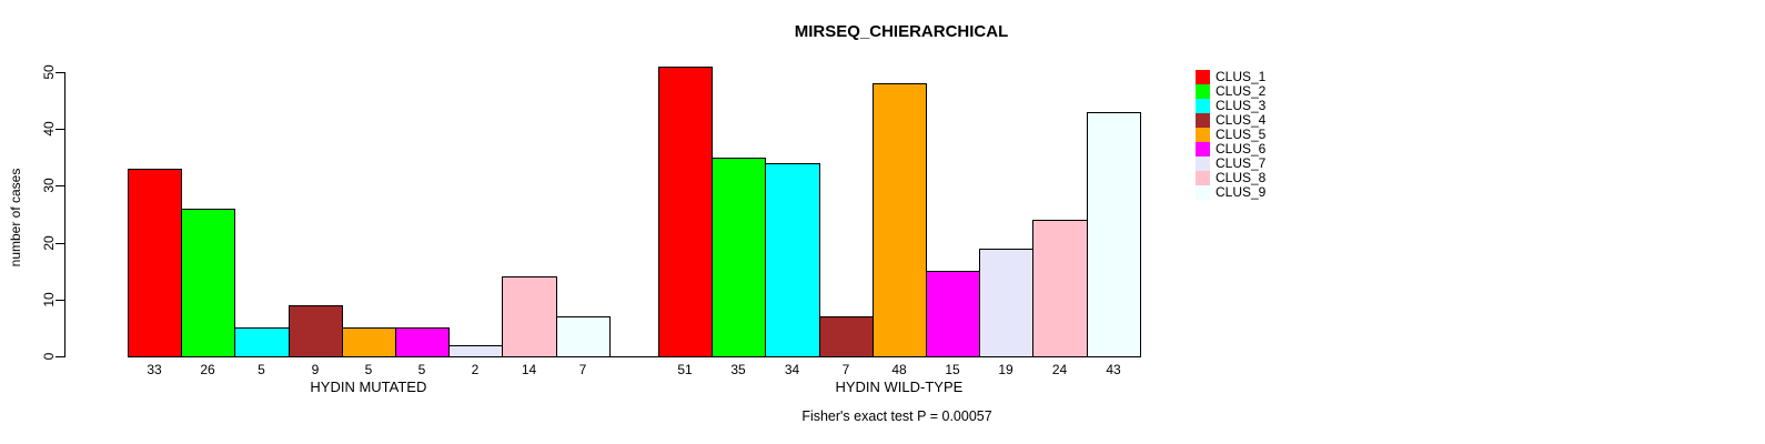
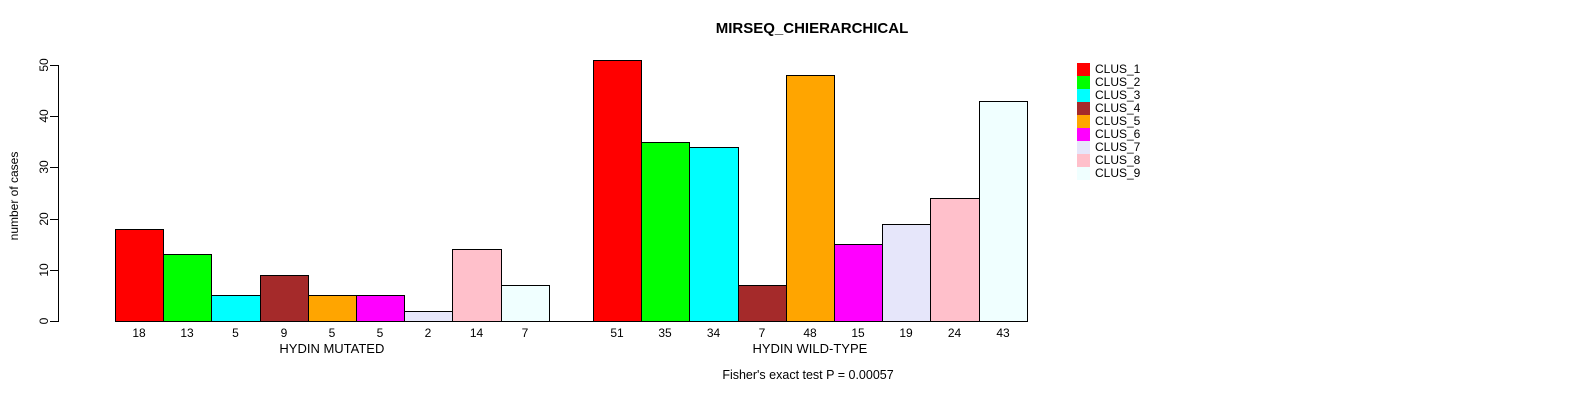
CLUS_1/HYDIN MUTATED: 33 -> 18
CLUS_2/HYDIN MUTATED: 26 -> 13
